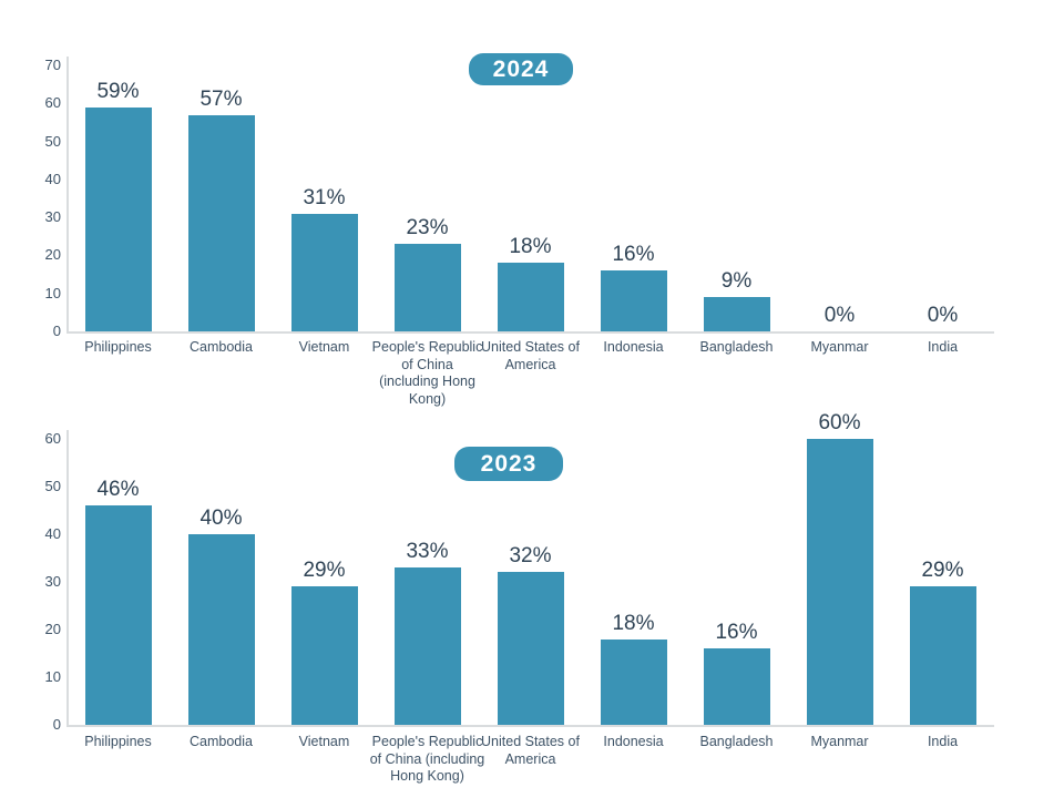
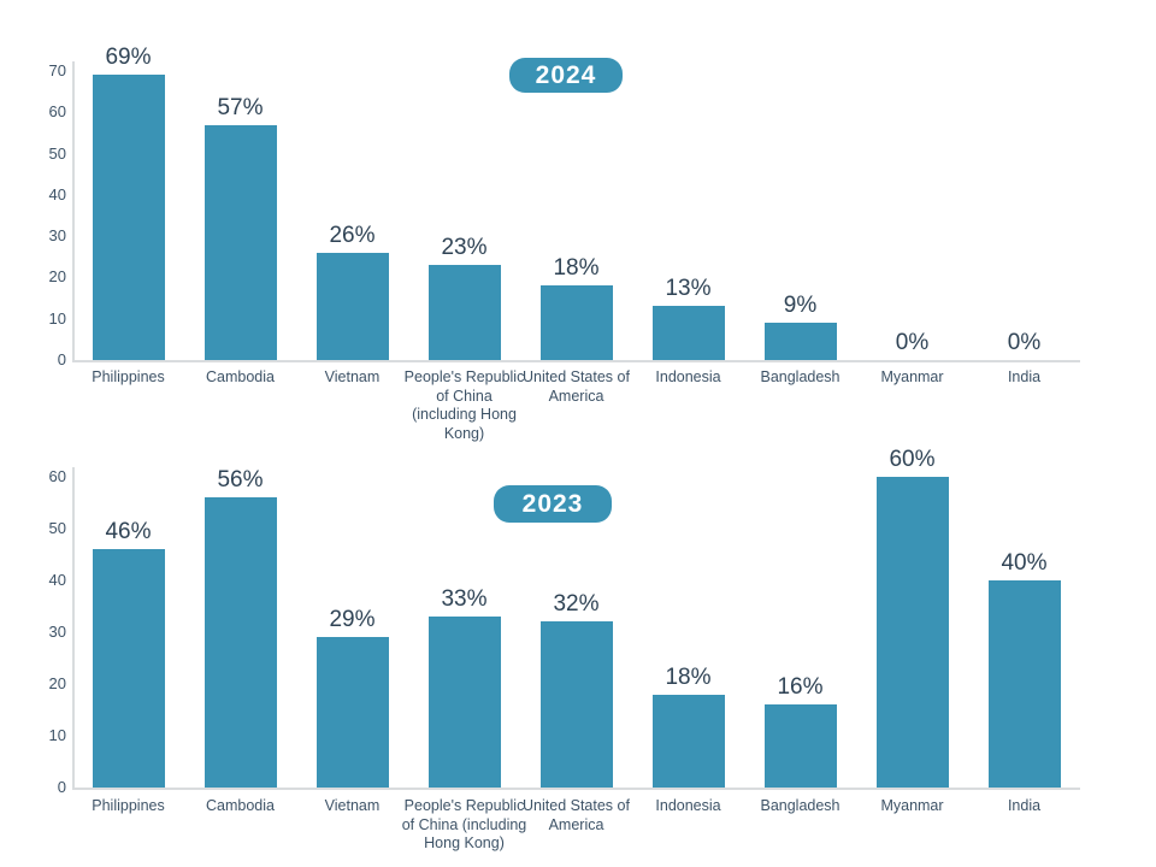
2024/Philippines: 59% -> 69%
2024/Vietnam: 31% -> 26%
2024/Indonesia: 16% -> 13%
2023/Cambodia: 40% -> 56%
2023/India: 29% -> 40%
